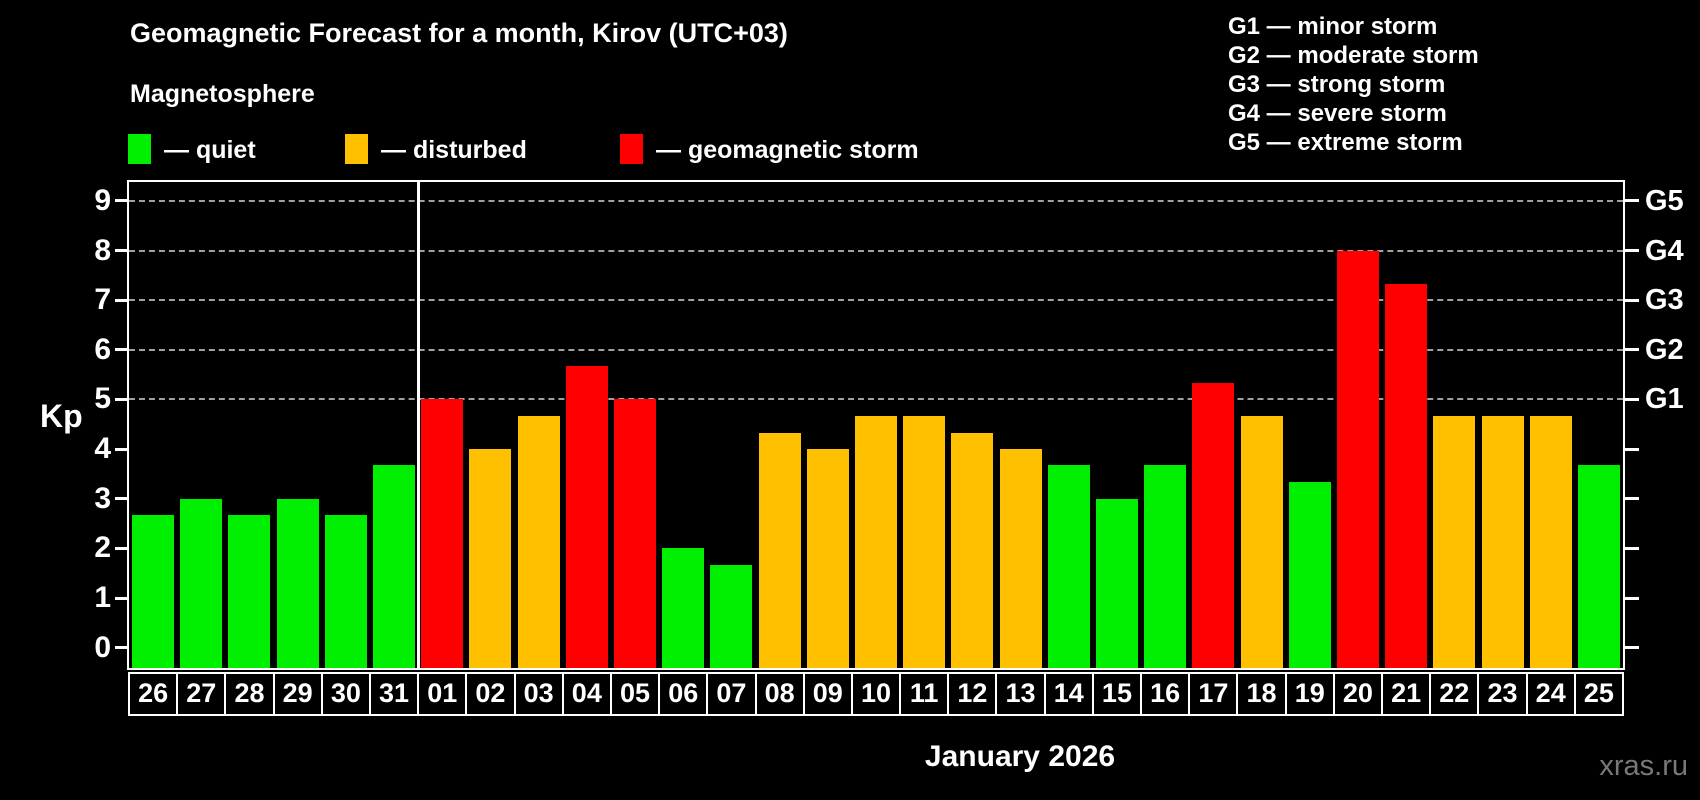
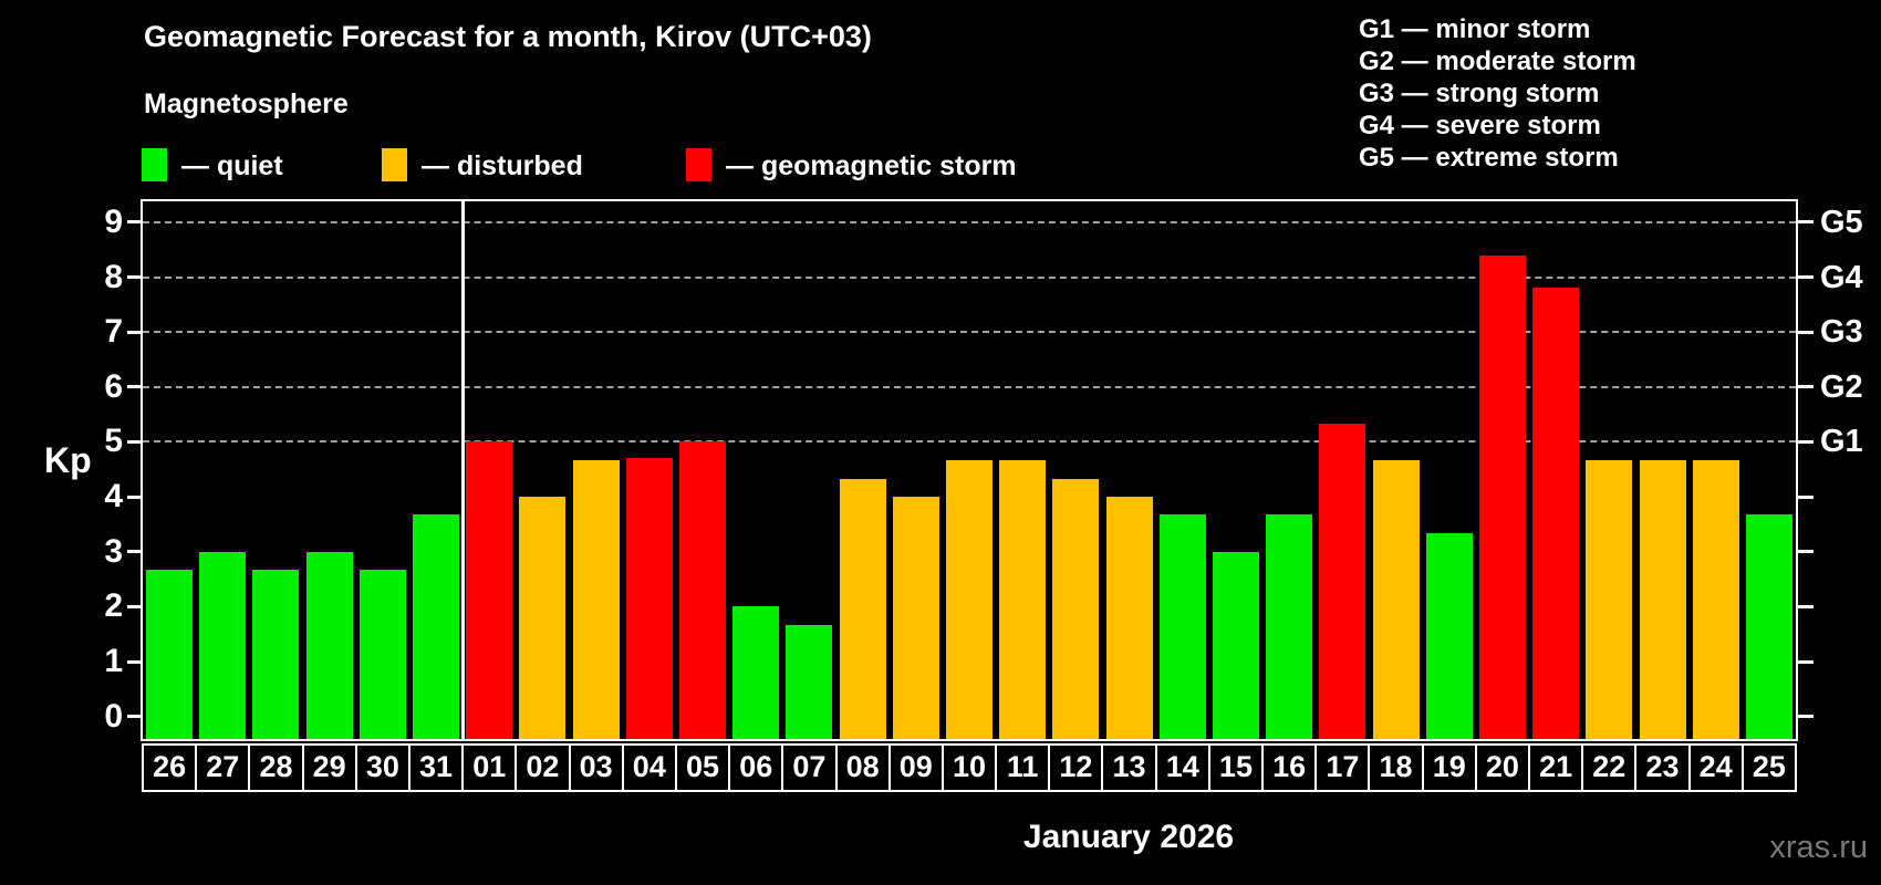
04: 5.7 -> 4.7
20: 8.0 -> 8.4
21: 7.3 -> 7.8
